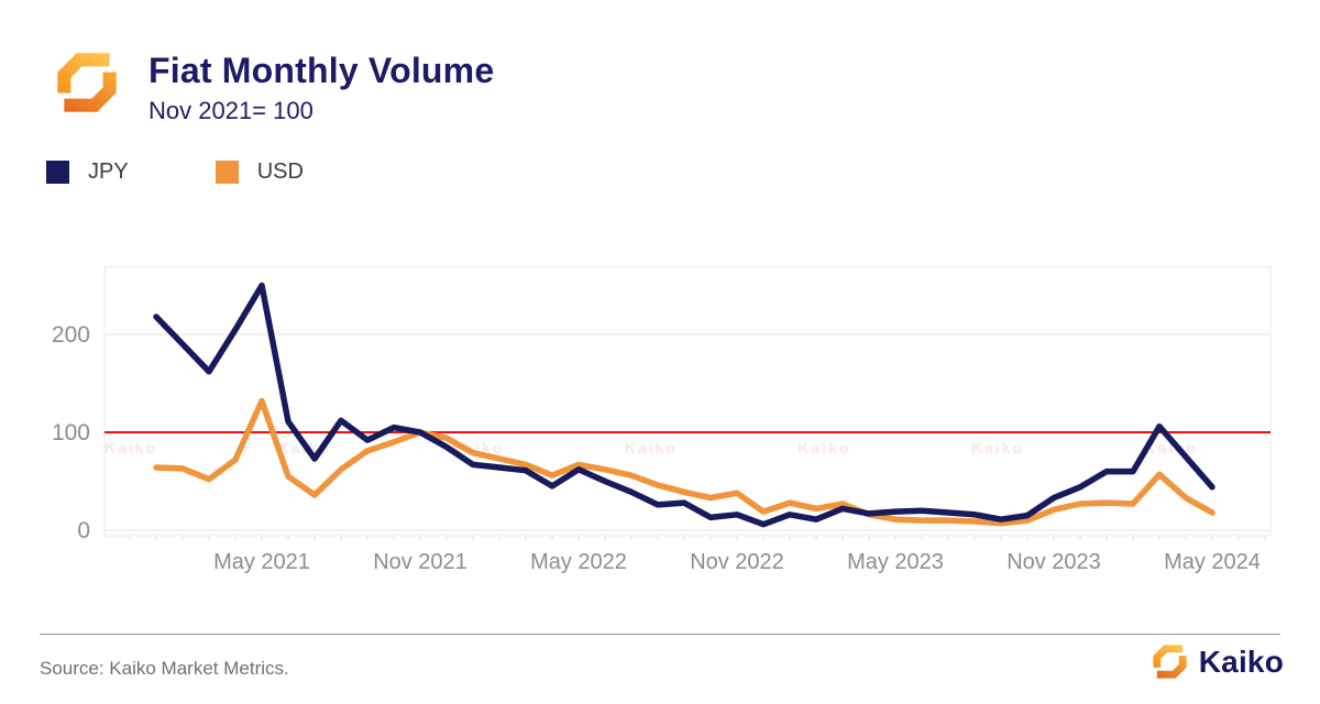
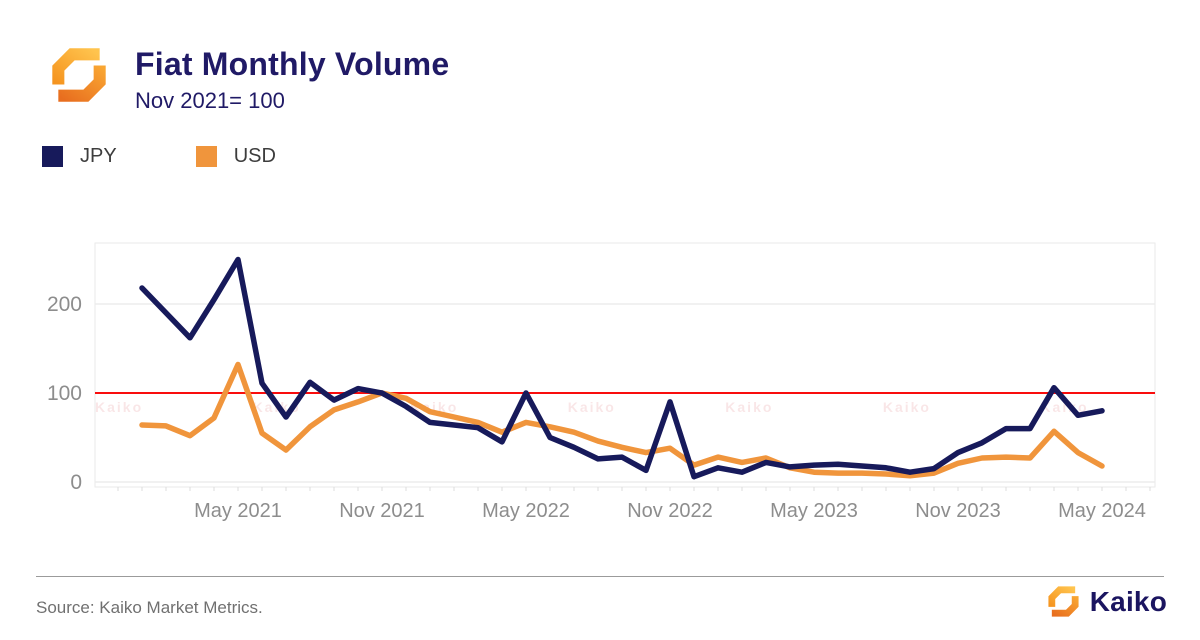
JPY/May 2022: 60 -> 100
JPY/Nov 2022: 20 -> 90
JPY/May 2024: 40 -> 80
